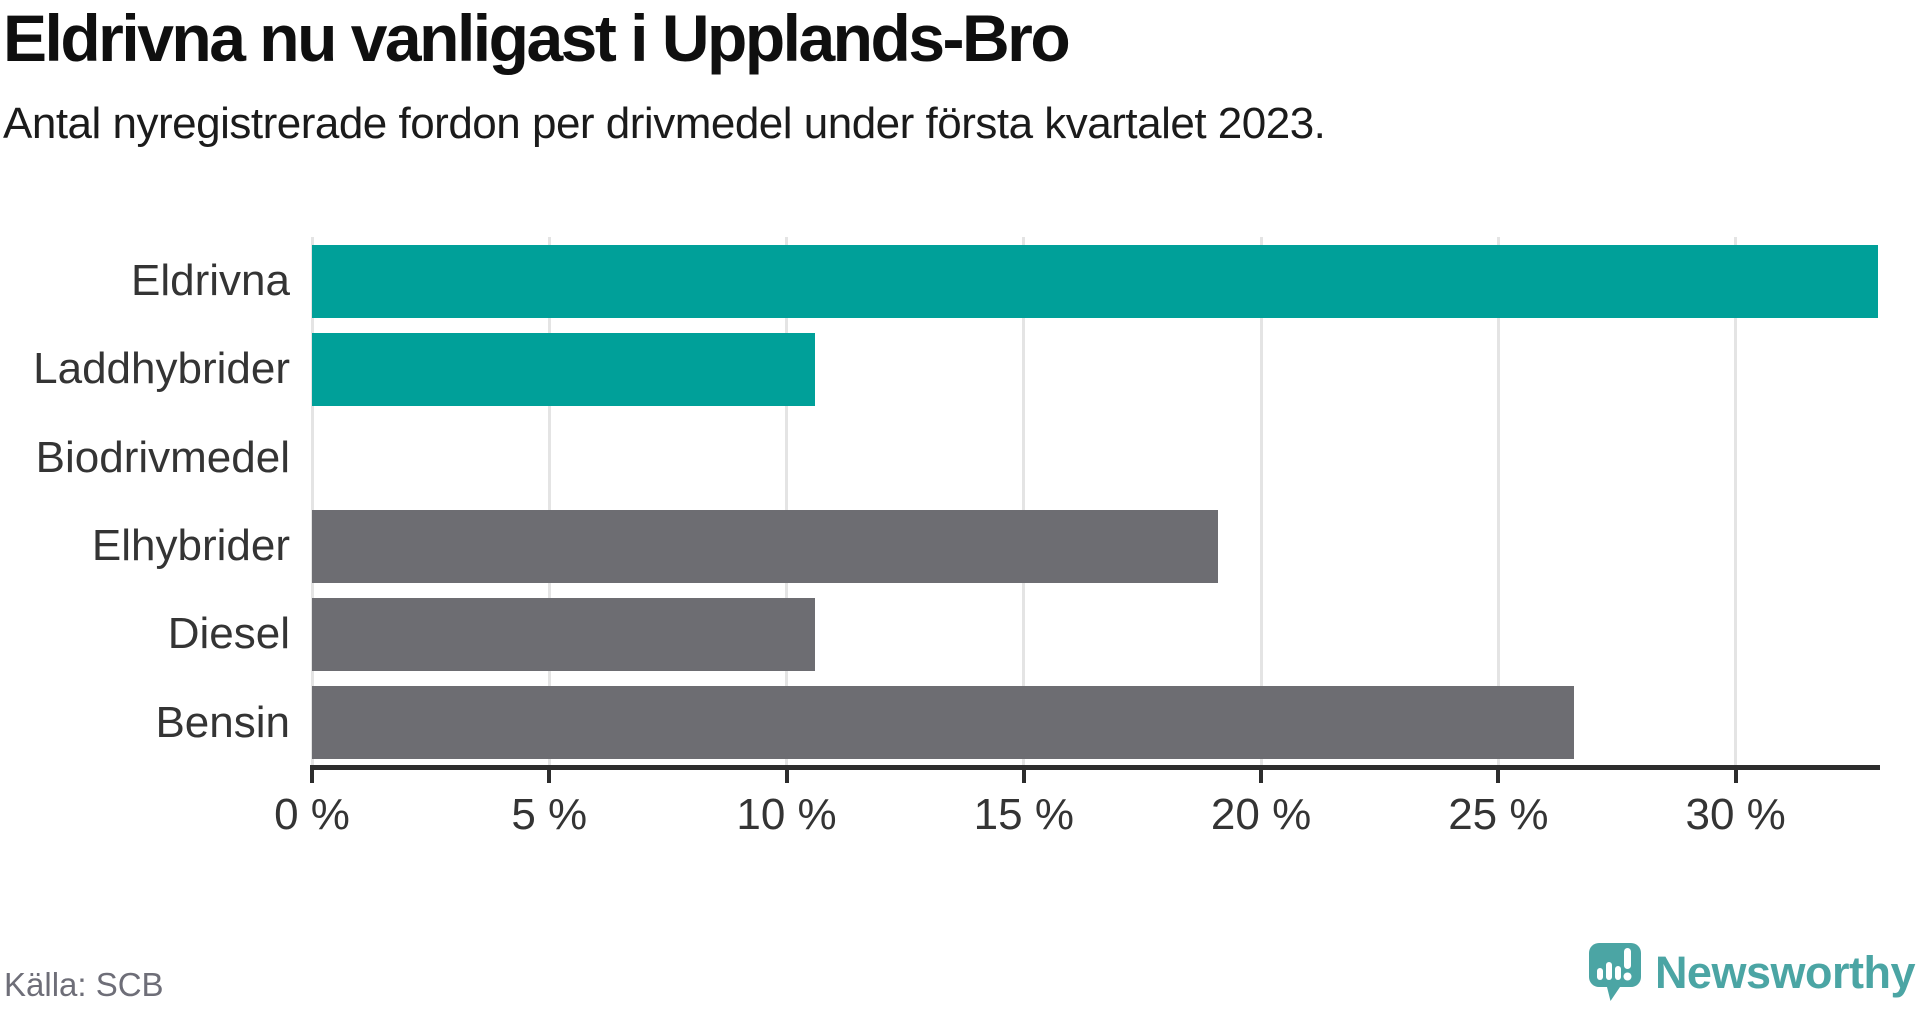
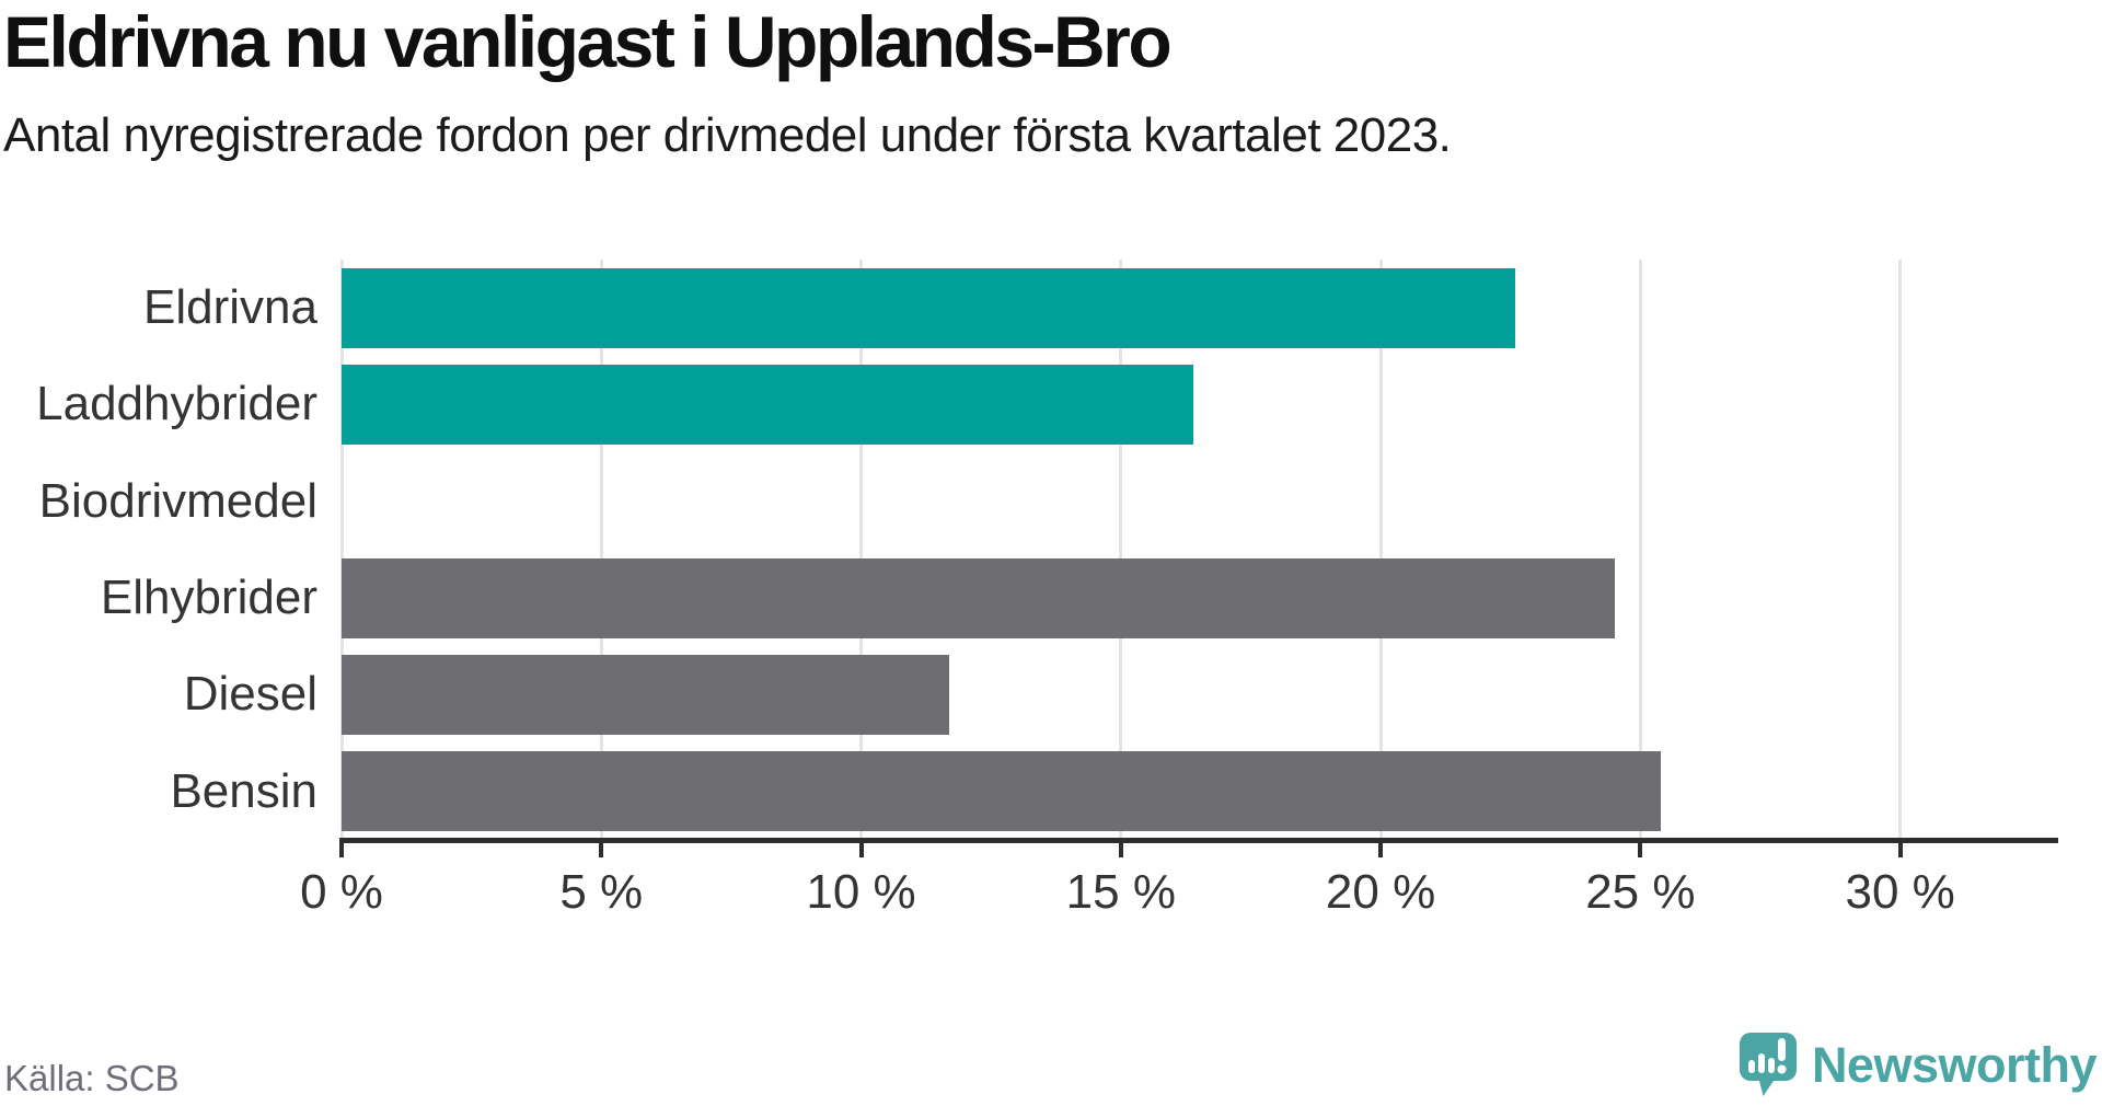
Eldrivna: 33.0% -> 22.6%
Laddhybrider: 10.6% -> 16.4%
Elhybrider: 19.1% -> 24.5%
Diesel: 10.6% -> 11.7%
Bensin: 26.6% -> 25.4%
